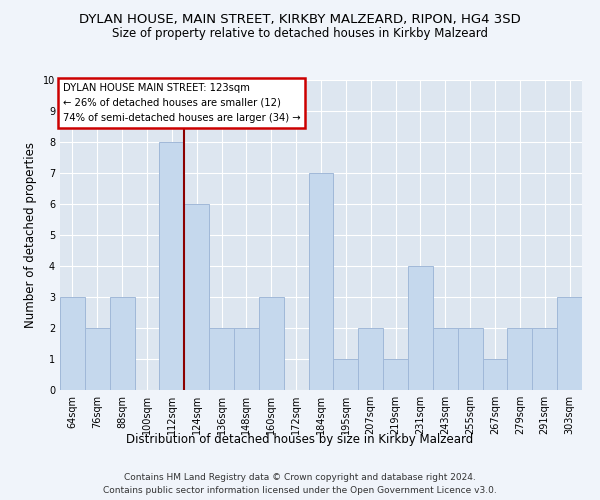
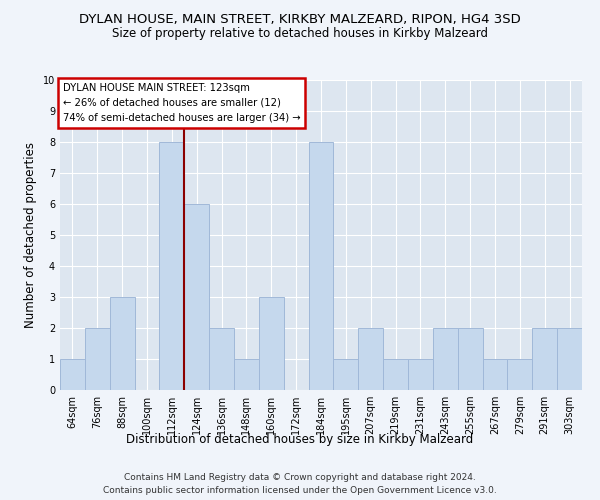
64sqm: 3 -> 1
148sqm: 2 -> 1
184sqm: 7 -> 8
231sqm: 4 -> 1
279sqm: 2 -> 1
303sqm: 3 -> 2
